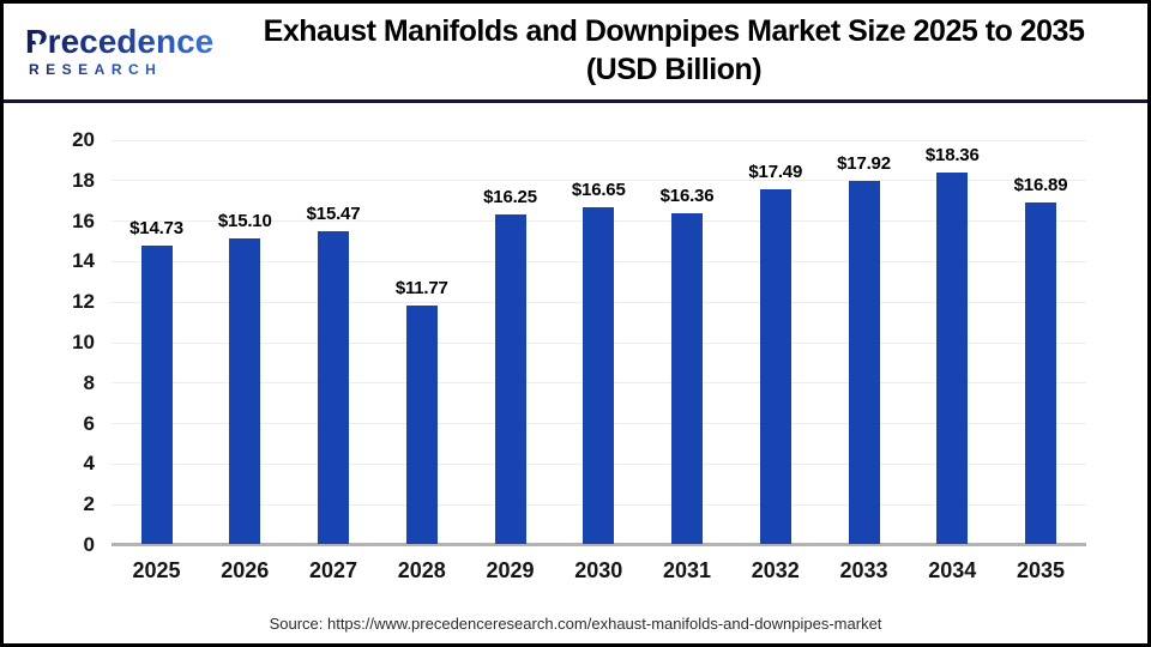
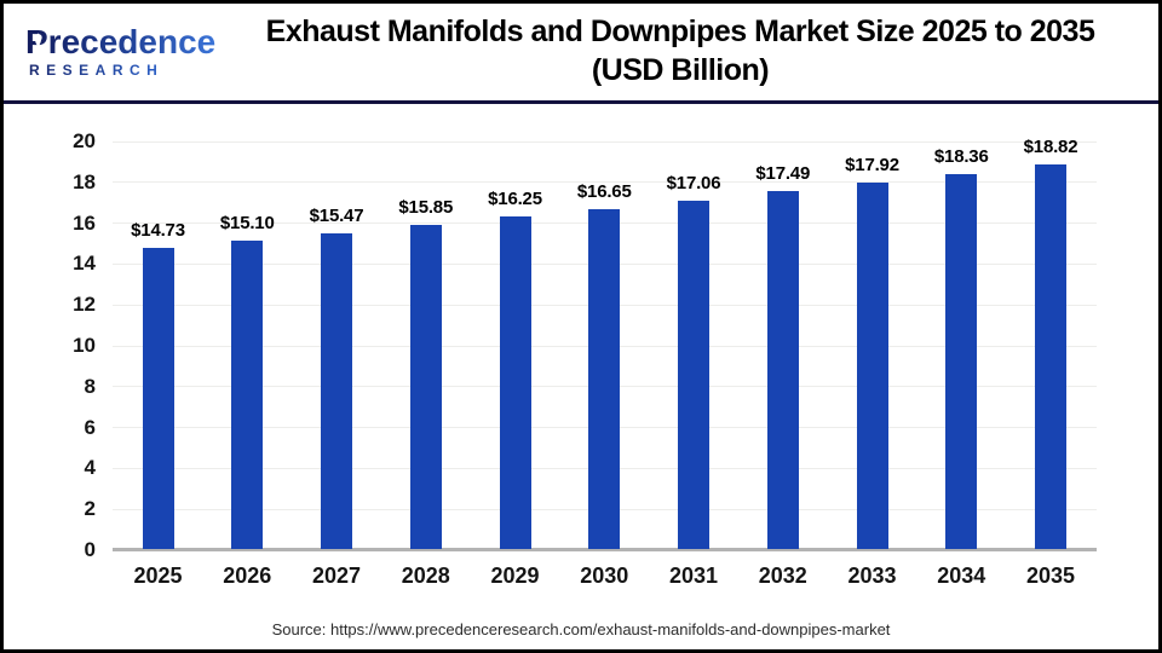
2028: $11.77 -> $15.85
2031: $16.36 -> $17.06
2035: $16.89 -> $18.82
